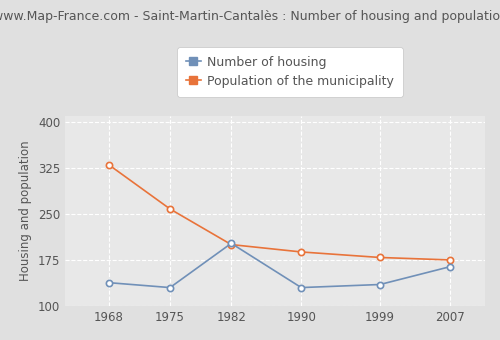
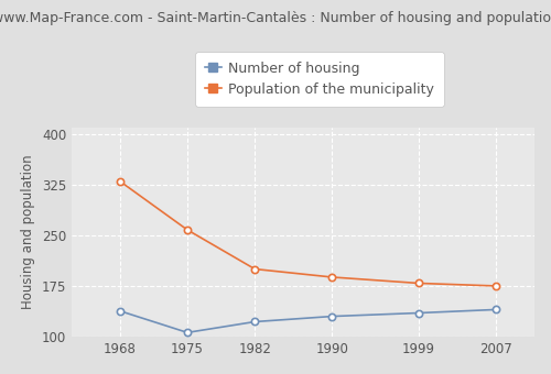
Number of housing/1975: 130 -> 106
Number of housing/1982: 202 -> 122
Number of housing/2007: 164 -> 140
